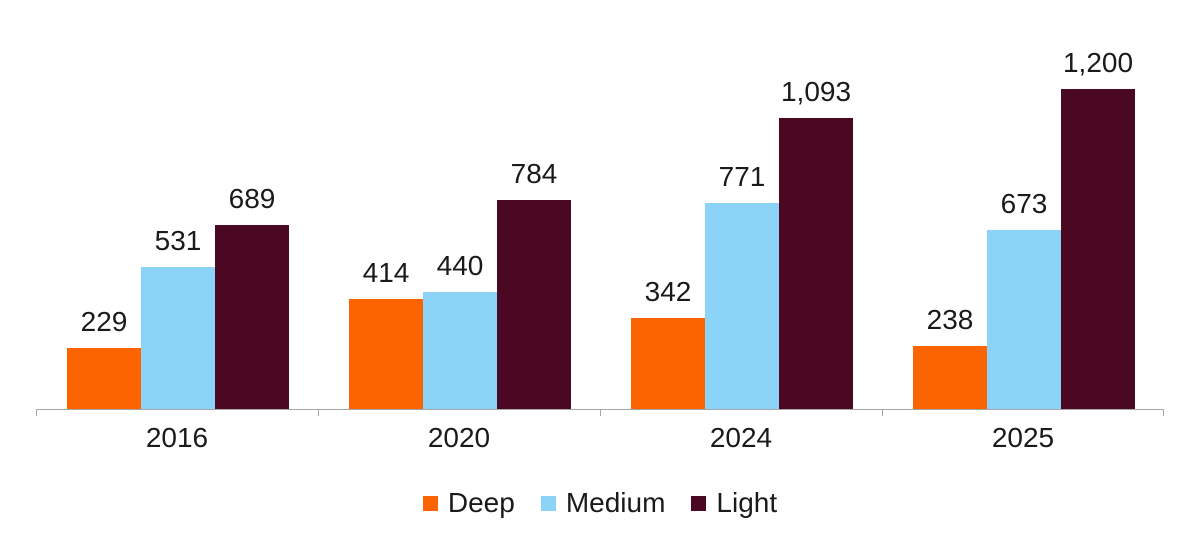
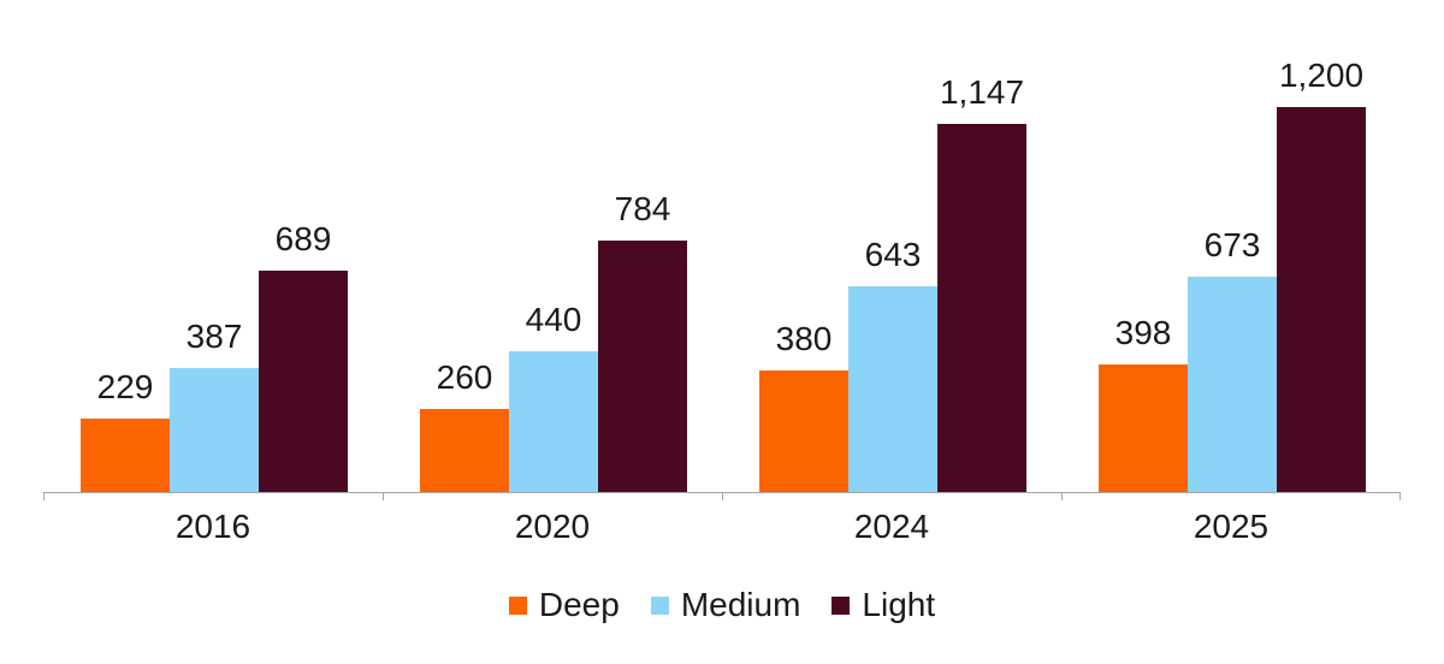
Medium/2016: 531 -> 387
Deep/2020: 414 -> 260
Deep/2024: 342 -> 380
Medium/2024: 771 -> 643
Light/2024: 1,093 -> 1,147
Deep/2025: 238 -> 398
